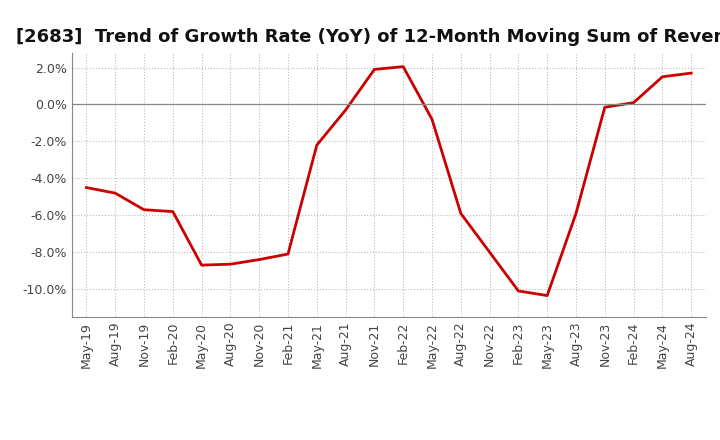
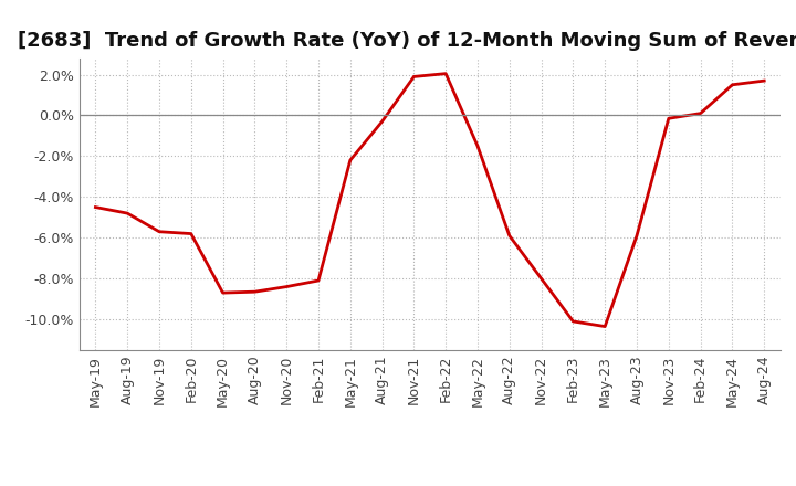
May-22: -0.8% -> -1.5%
